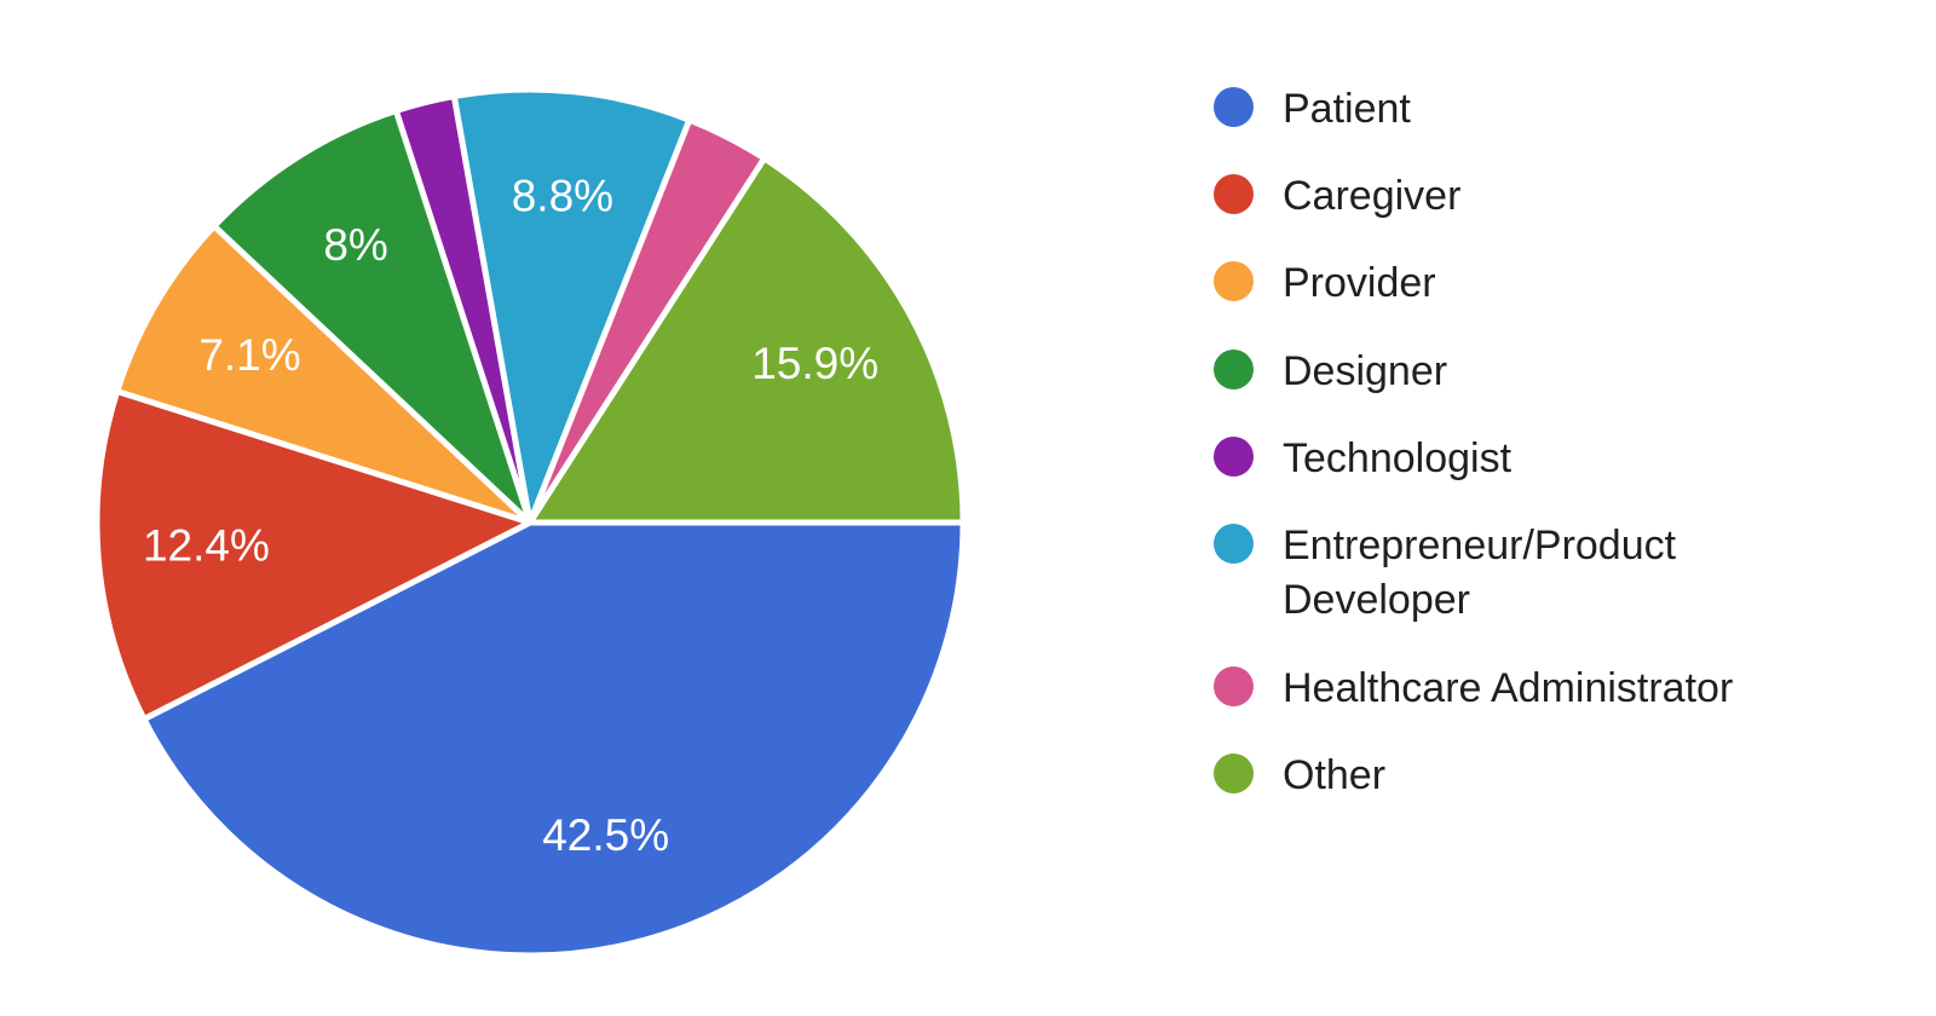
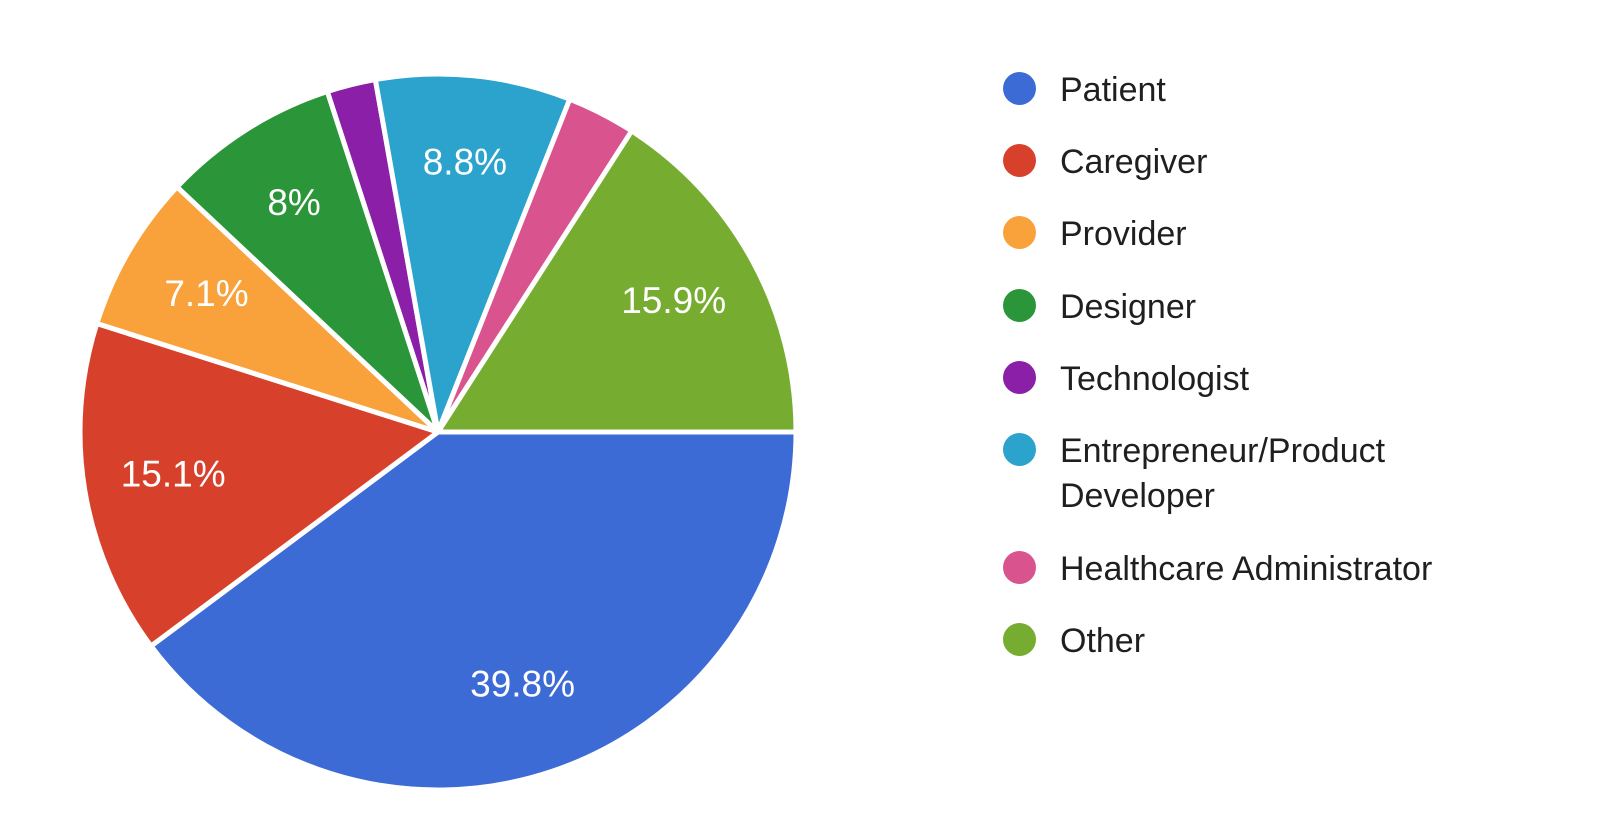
Patient: 42.5% -> 39.8%
Caregiver: 12.4% -> 15.1%
